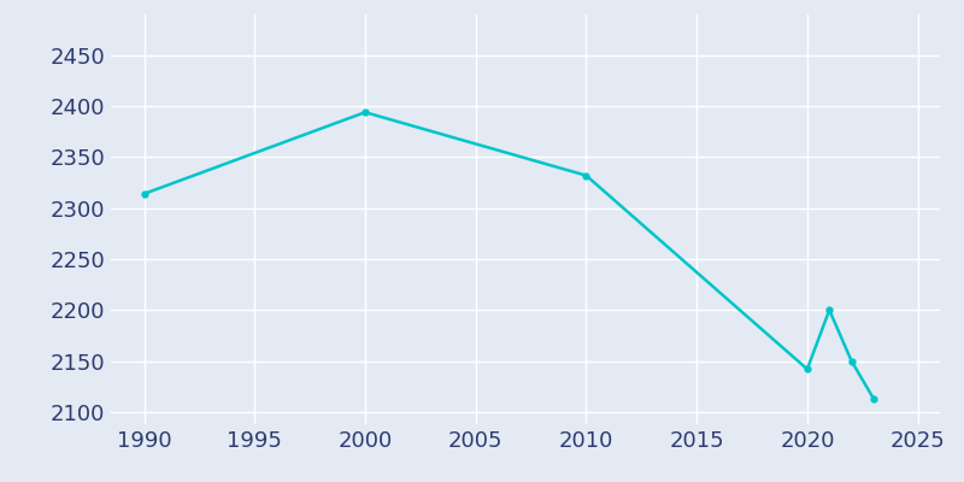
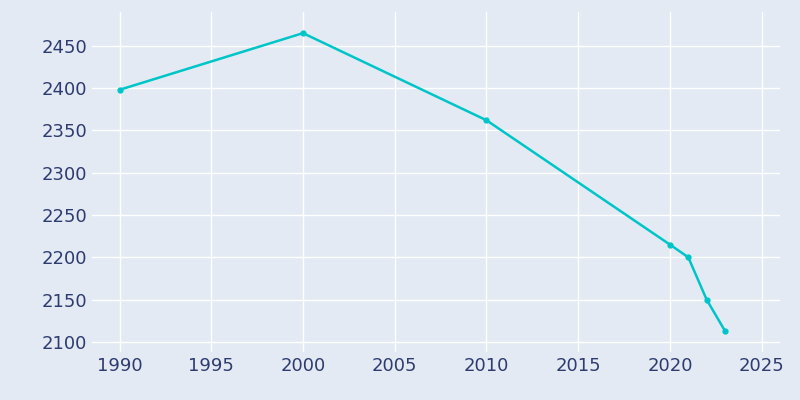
1990: 2314 -> 2398
2000: 2394 -> 2465
2010: 2332 -> 2362
2020: 2142 -> 2215
